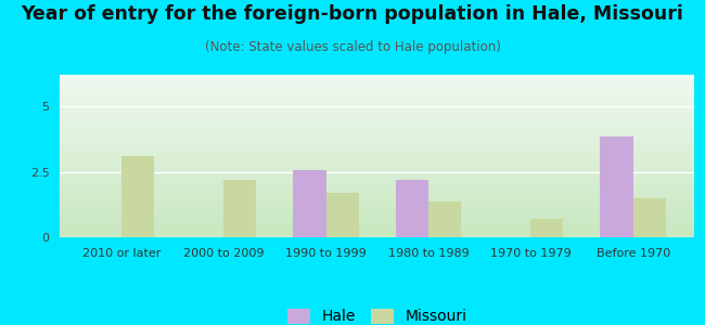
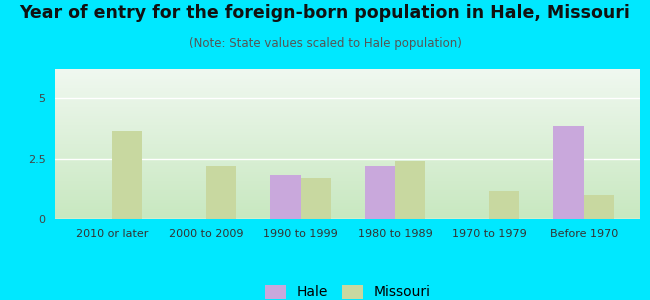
Missouri/2010 or later: 3.10 -> 3.65
Hale/1990 to 1999: 2.55 -> 1.80
Missouri/1980 to 1989: 1.35 -> 2.40
Missouri/1970 to 1979: 0.70 -> 1.15
Missouri/Before 1970: 1.50 -> 1.00
